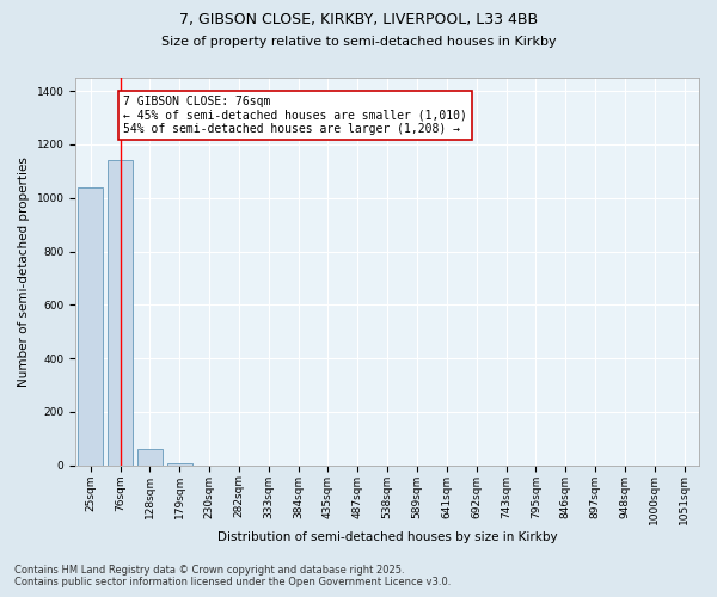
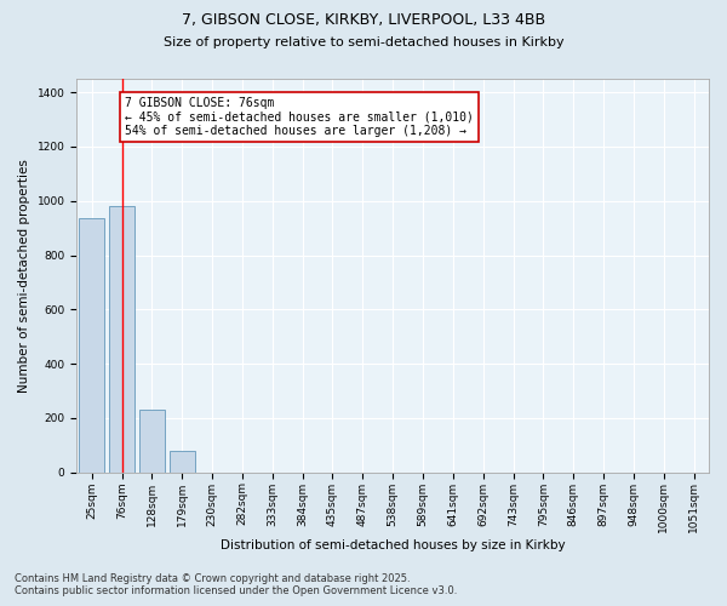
25sqm: 1040 -> 935
76sqm: 1140 -> 980
128sqm: 62 -> 230
179sqm: 8 -> 80
